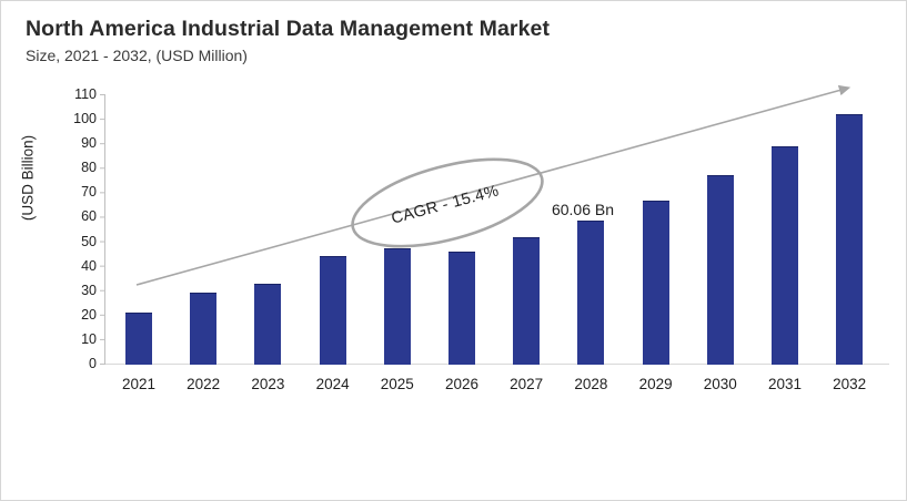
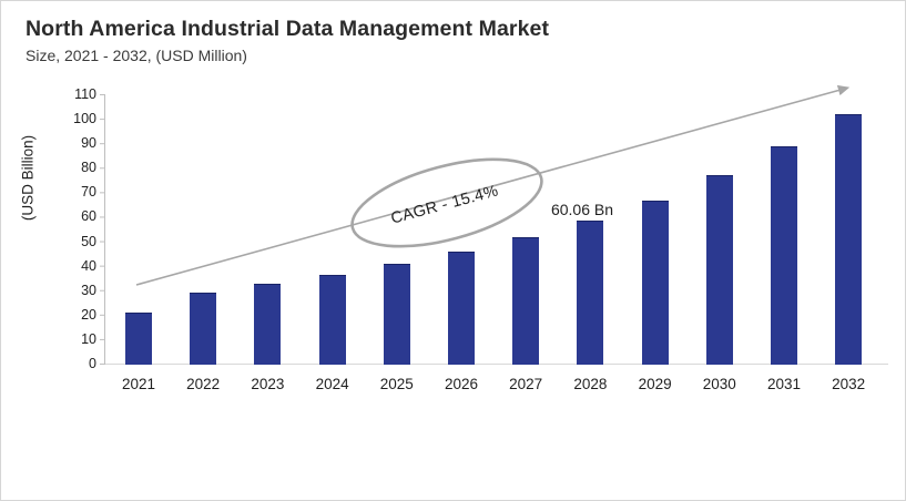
2024: 44 -> 36
2025: 47 -> 41
